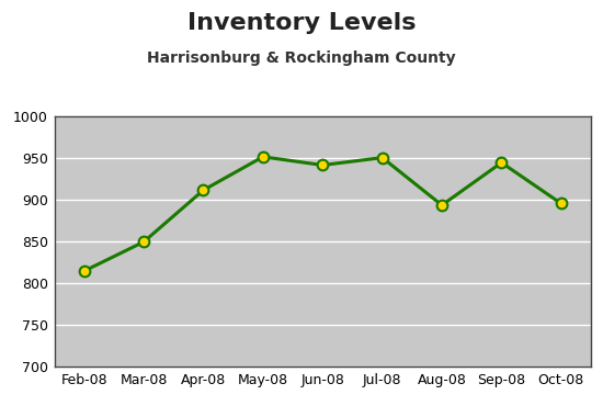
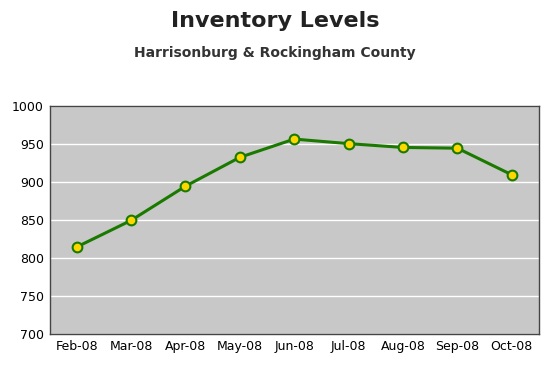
Apr-08: 912 -> 895
May-08: 952 -> 933
Jun-08: 942 -> 957
Aug-08: 894 -> 946
Oct-08: 896 -> 910
